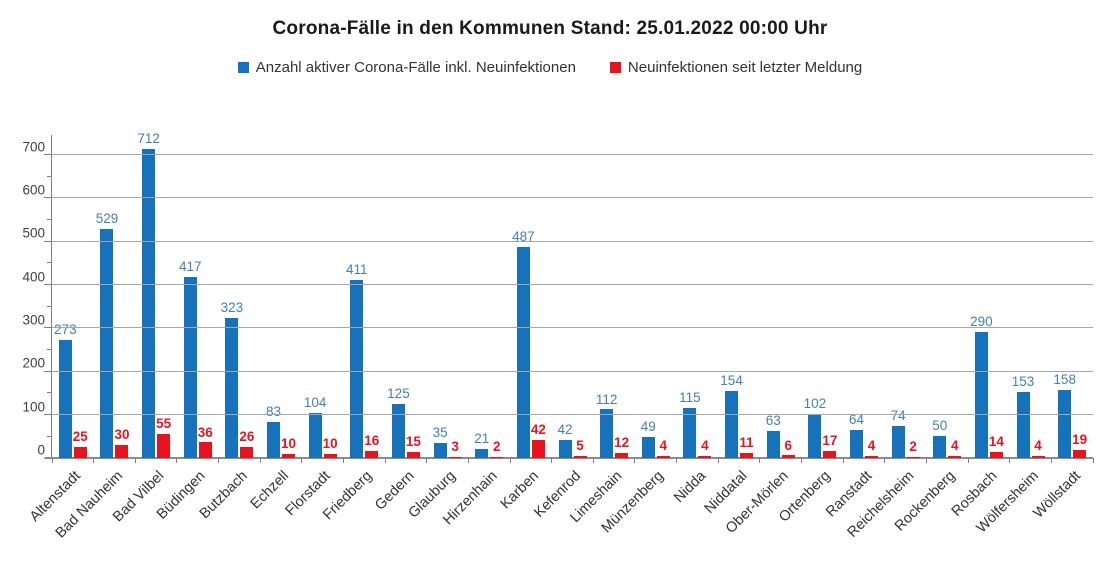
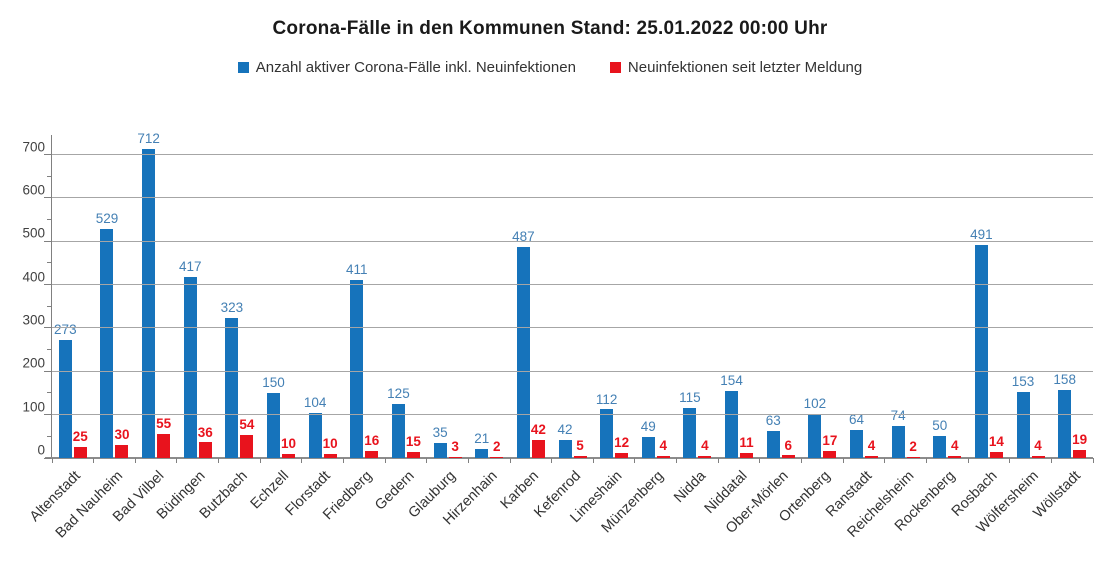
Neuinfektionen seit letzter Meldung/Butzbach: 26 -> 54
Anzahl aktiver Corona-Fälle inkl. Neuinfektionen/Echzell: 83 -> 150
Anzahl aktiver Corona-Fälle inkl. Neuinfektionen/Rosbach: 290 -> 491
